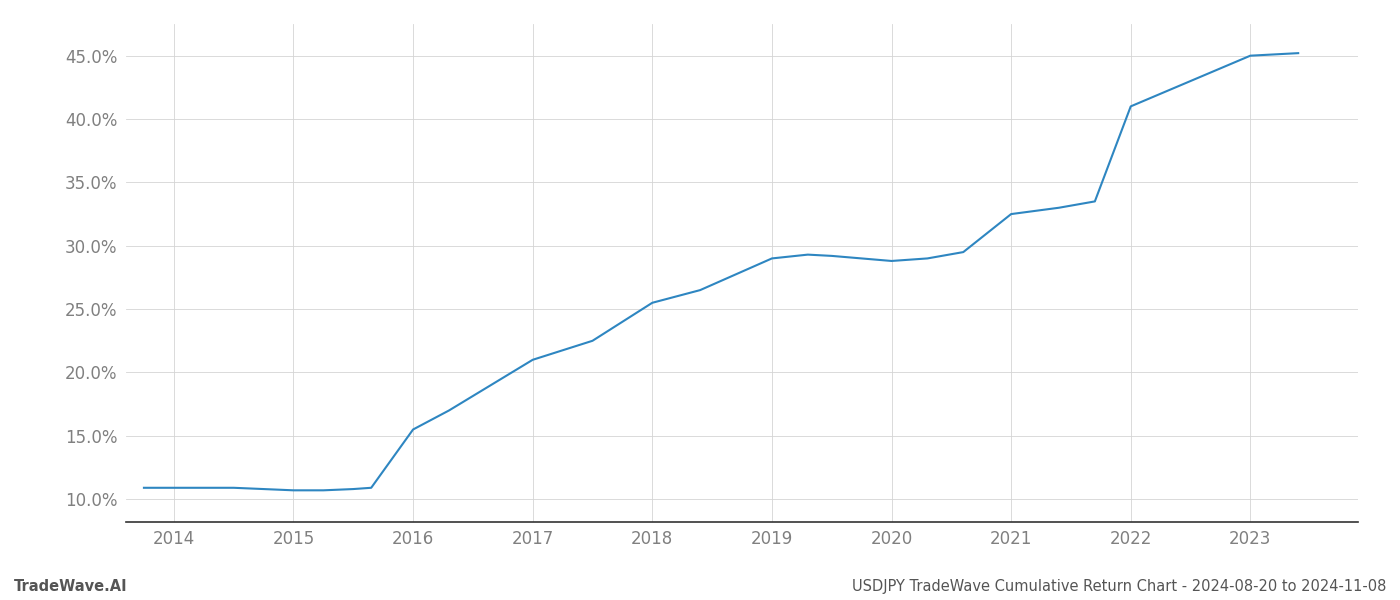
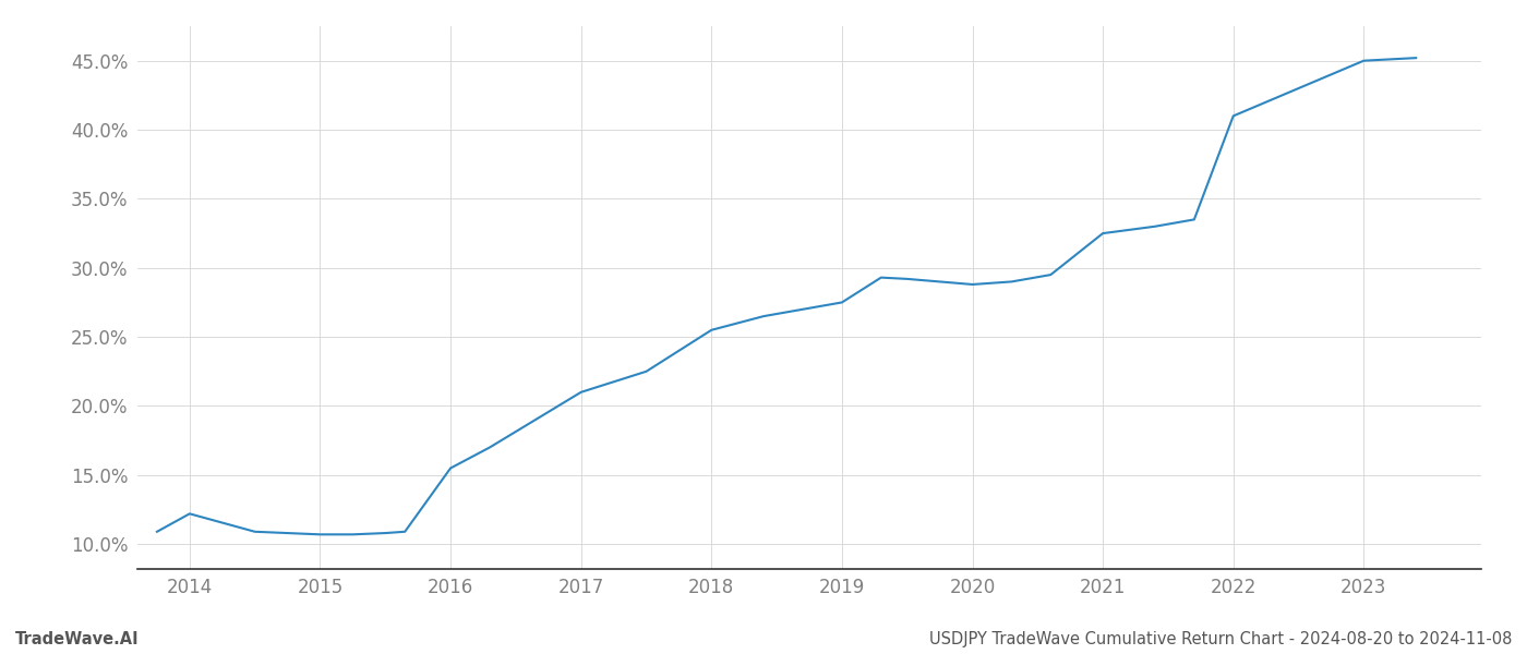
2014: 10.9% -> 12.2%
2019: 29.0% -> 27.5%
